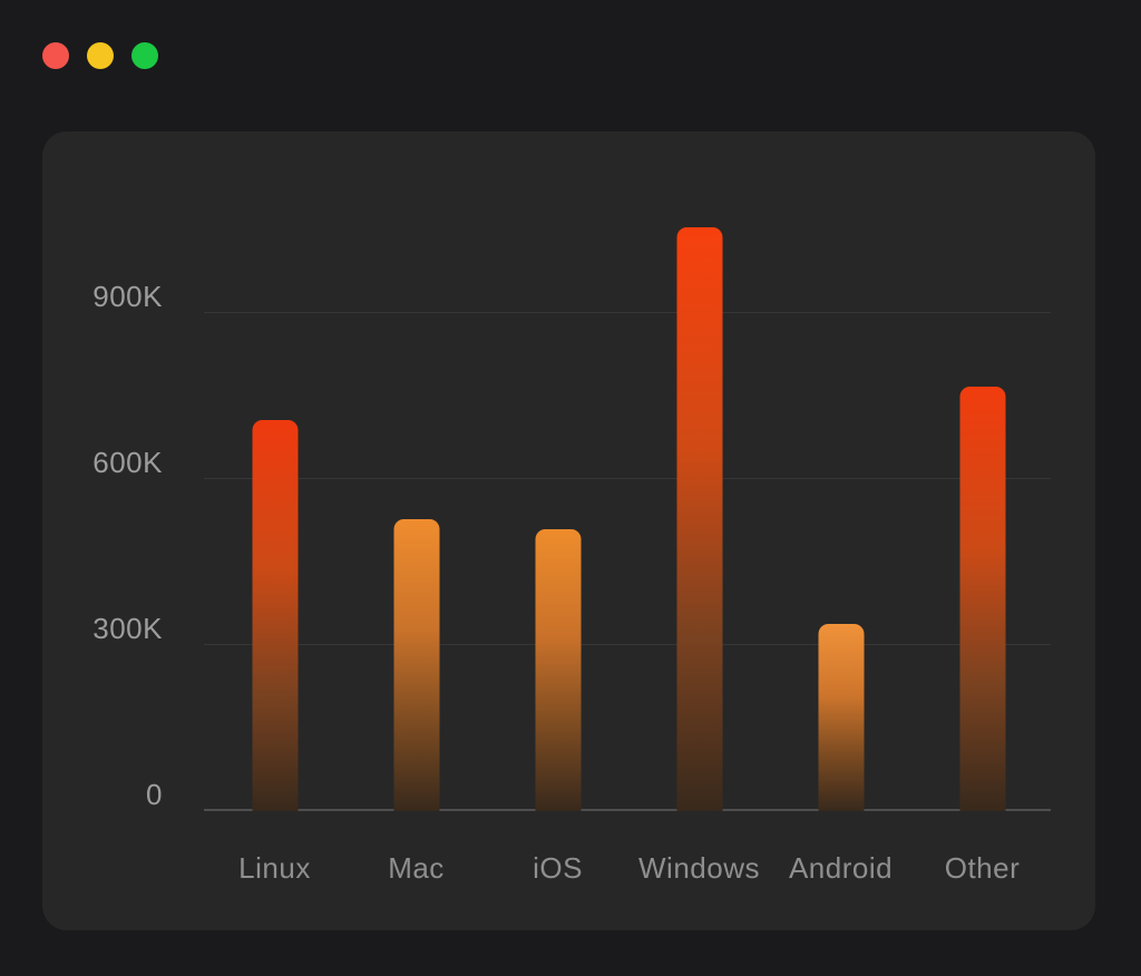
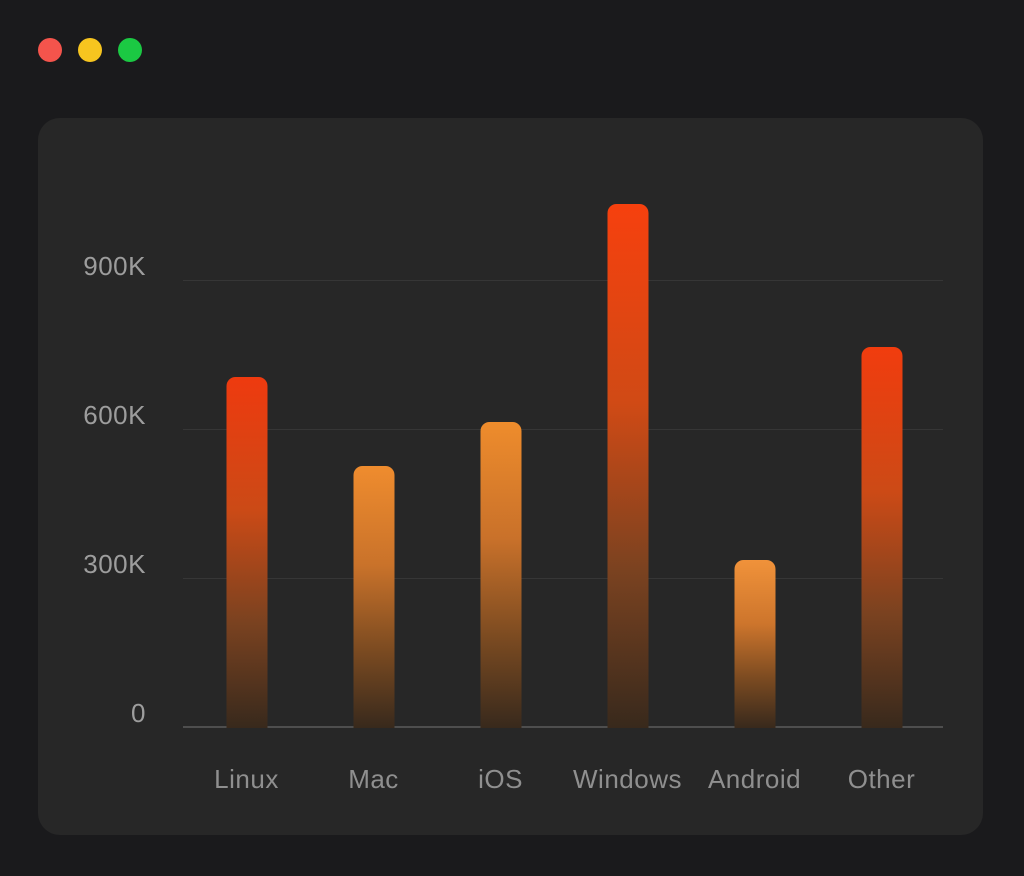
iOS: 510K -> 620K
